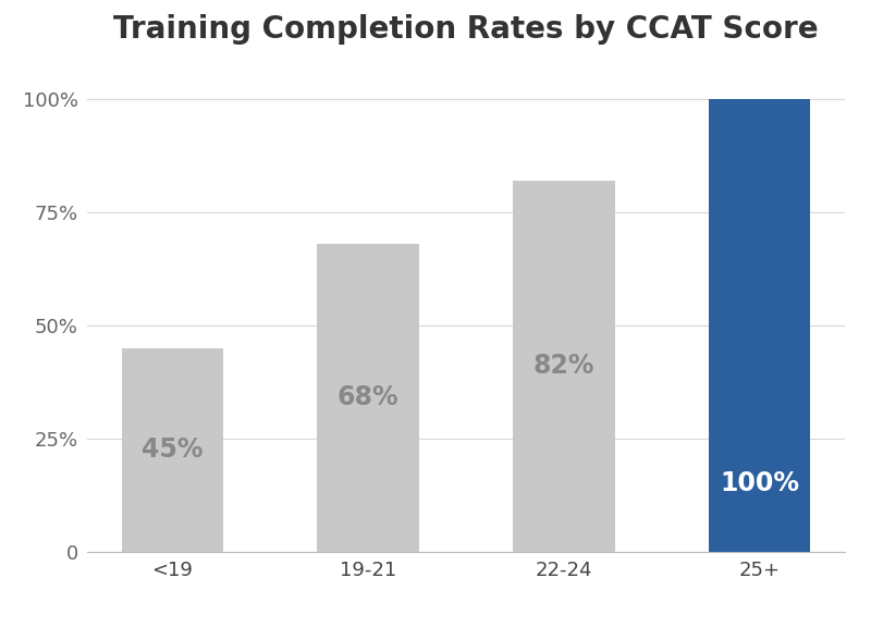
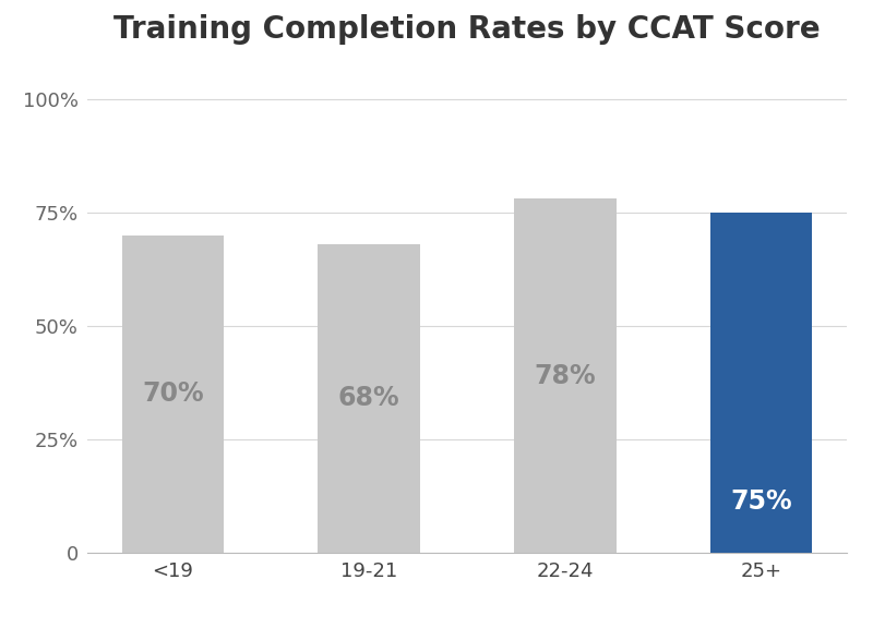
<19: 45% -> 70%
22-24: 82% -> 78%
25+: 100% -> 75%
